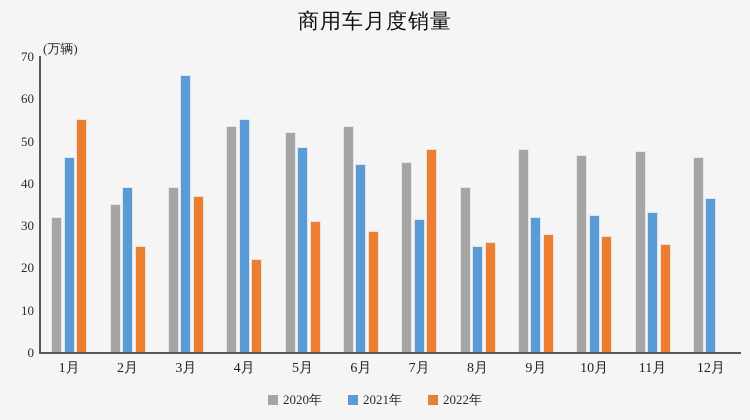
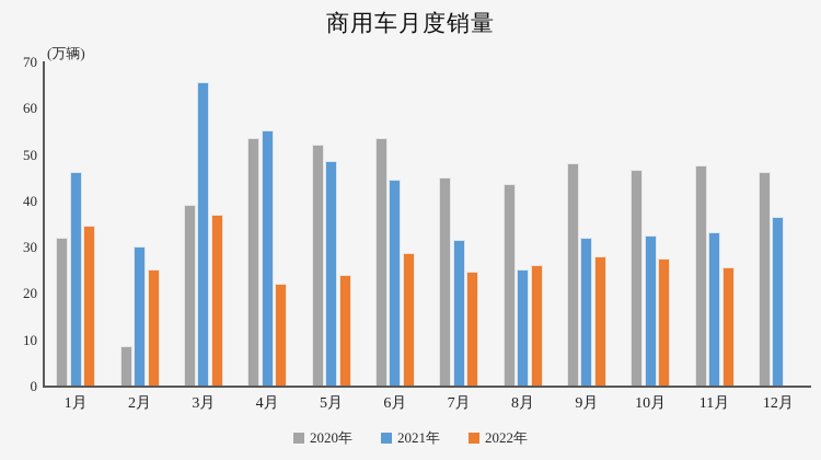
2022年/1月: 55 -> 34
2020年/2月: 35 -> 8
2021年/2月: 39 -> 30
2022年/5月: 31 -> 24
2022年/7月: 48 -> 24
2020年/8月: 39 -> 44
